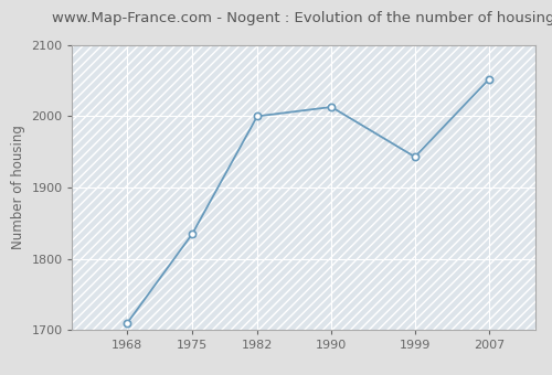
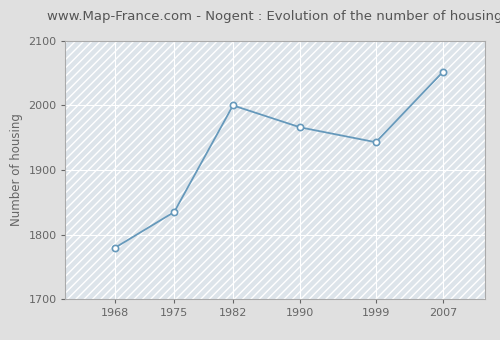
1968: 1710 -> 1780
1990: 2013 -> 1966
